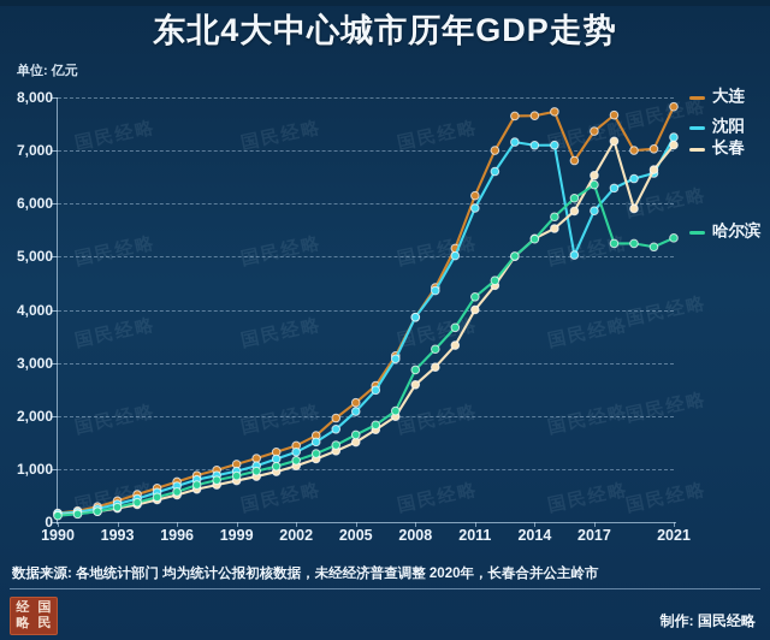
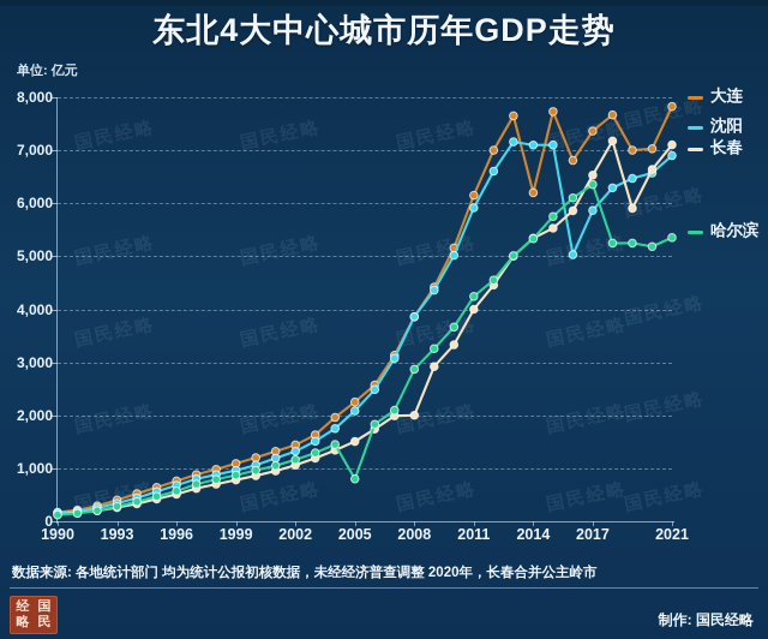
哈尔滨/2005: 1600 -> 800
长春/2008: 2600 -> 2000
大连/2014: 7700 -> 6200
沈阳/2021: 7200 -> 6900
